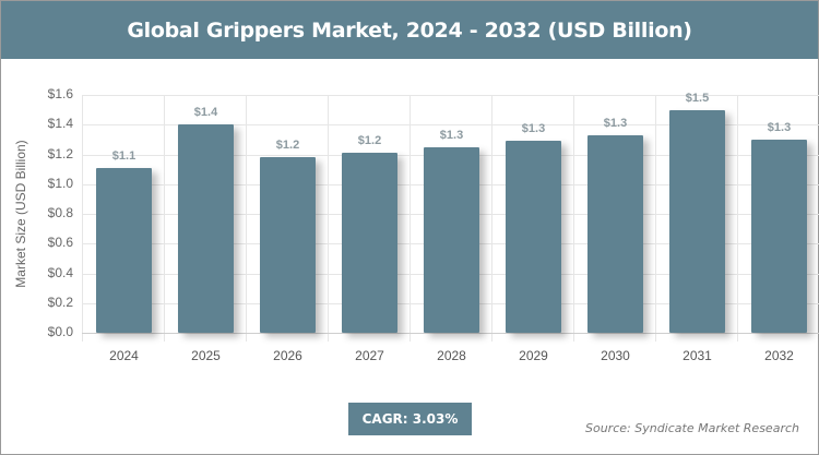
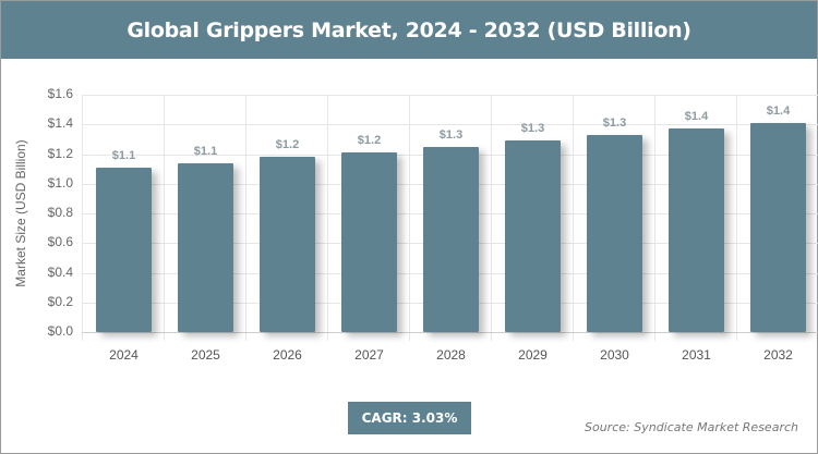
2025: $1.4 -> $1.1
2031: $1.5 -> $1.4
2032: $1.3 -> $1.4
